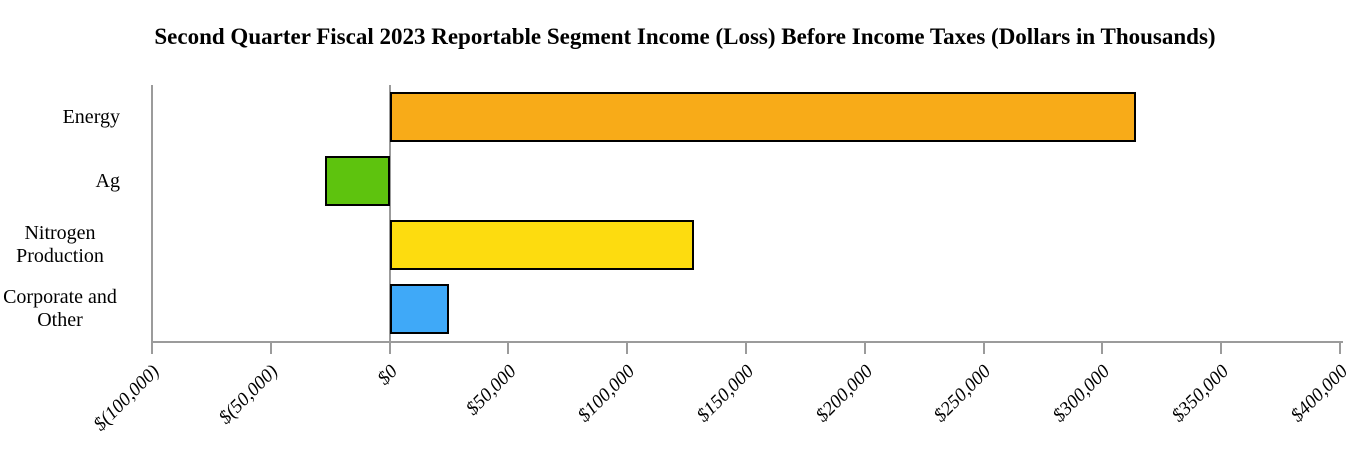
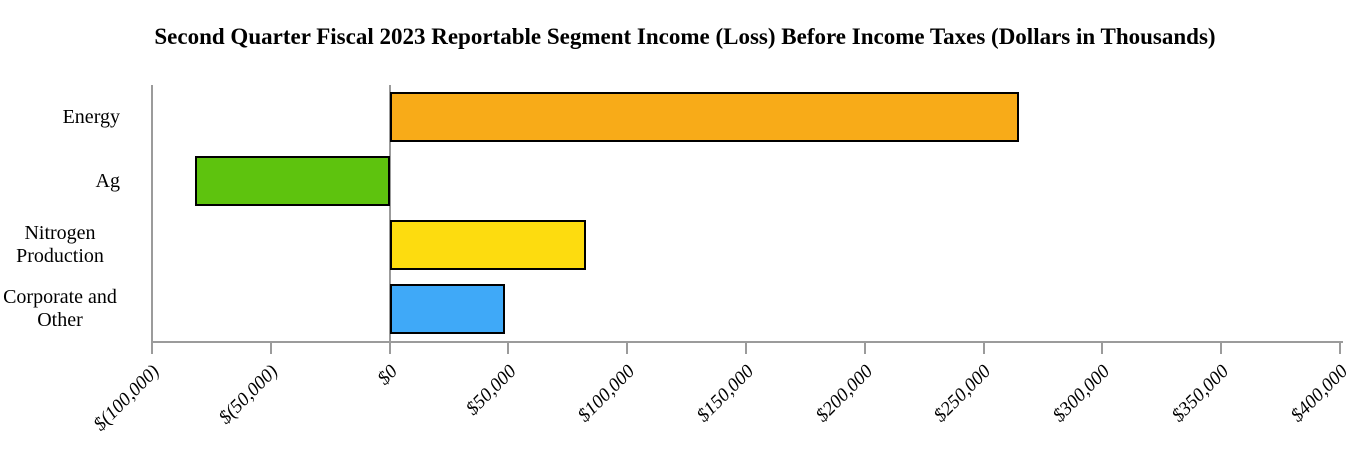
Energy: $314000 -> $265000
Ag: -$27000 -> -$82000
Nitrogen Production: $128000 -> $82000
Corporate and Other: $25000 -> $48000
